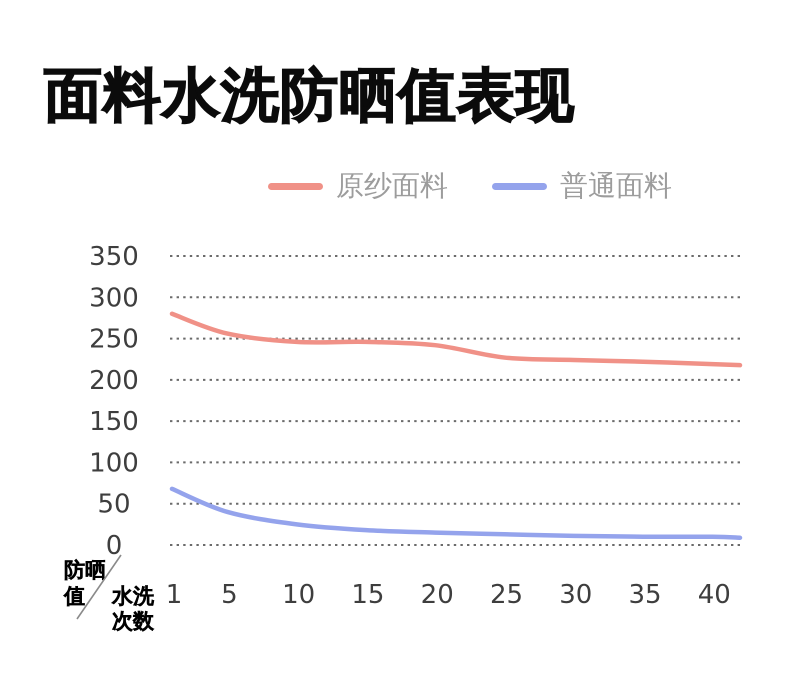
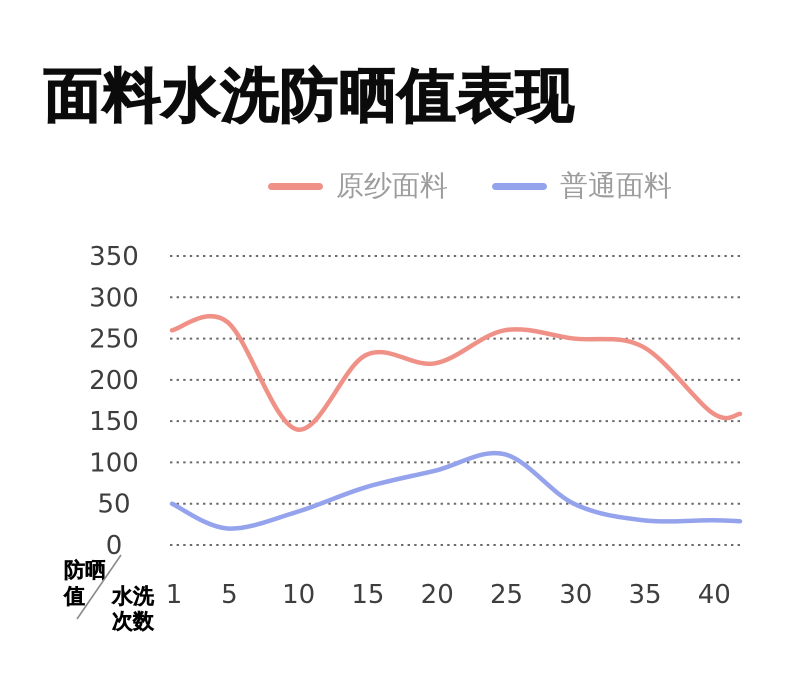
原纱面料/1: 280 -> 260
普通面料/1: 70 -> 50
原纱面料/5: 260 -> 270
普通面料/5: 40 -> 20
原纱面料/10: 250 -> 140
普通面料/10: 20 -> 40
原纱面料/15: 250 -> 230
普通面料/15: 20 -> 70
原纱面料/20: 240 -> 220
普通面料/20: 20 -> 90
原纱面料/25: 230 -> 260
普通面料/25: 10 -> 110
原纱面料/30: 220 -> 250
普通面料/30: 10 -> 50
原纱面料/35: 220 -> 240
普通面料/35: 10 -> 30
原纱面料/40: 220 -> 160
普通面料/40: 10 -> 30
